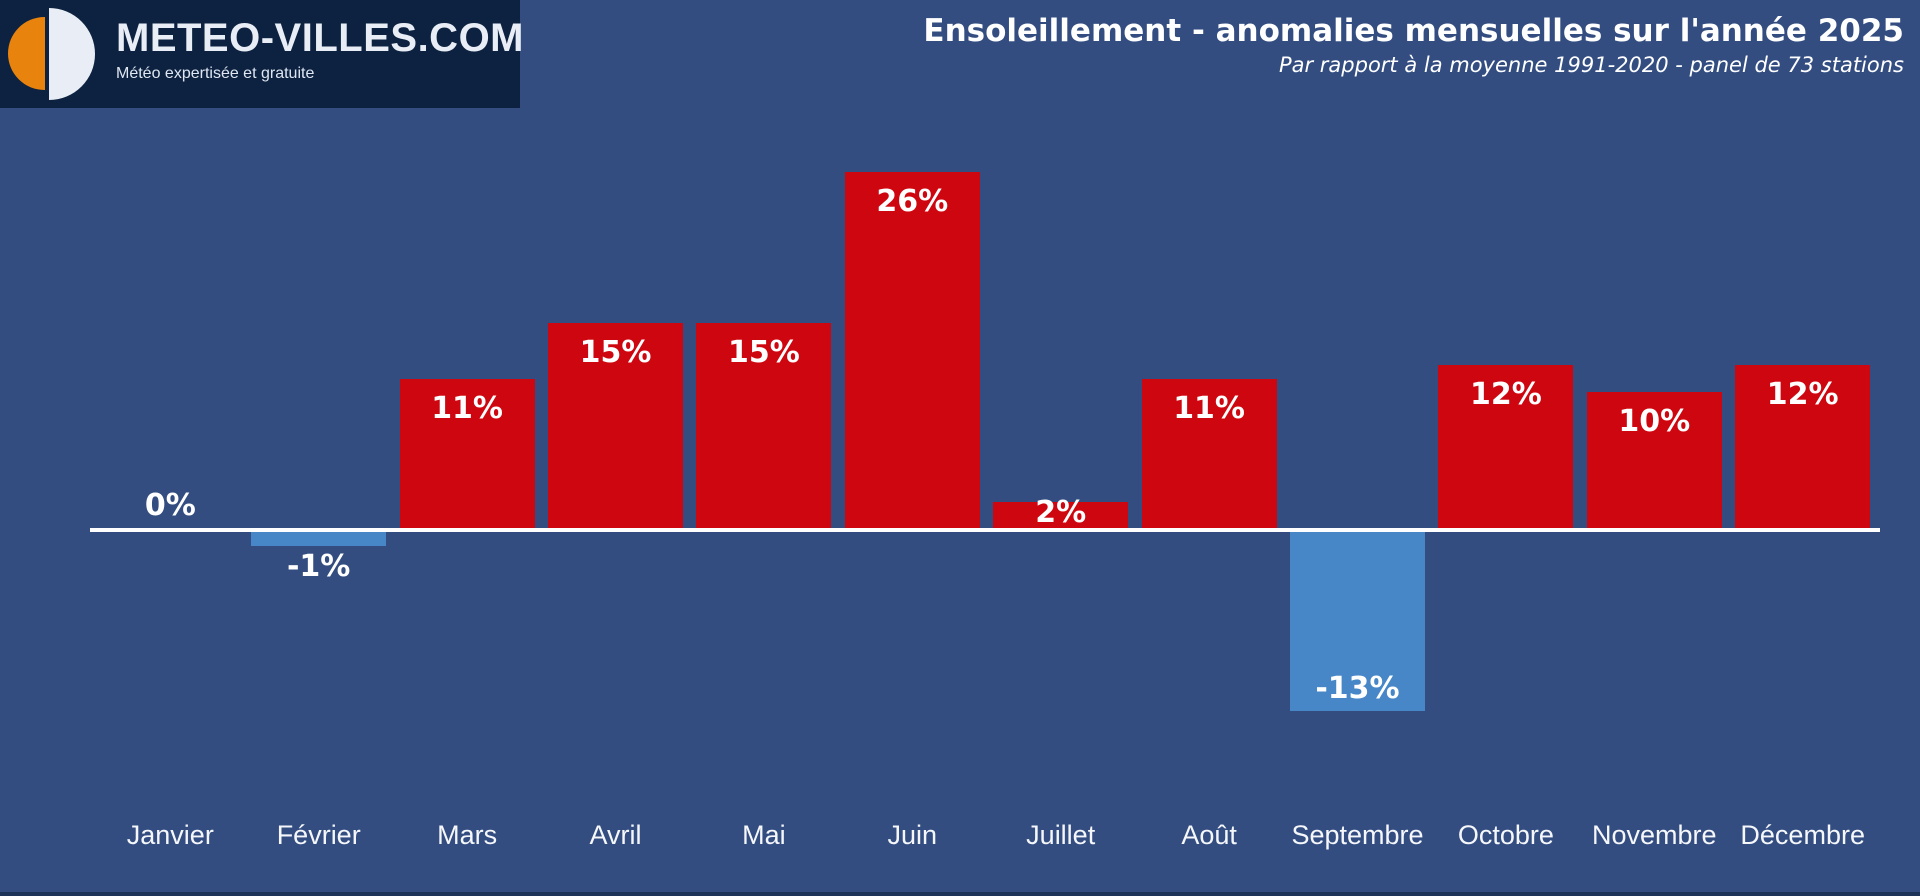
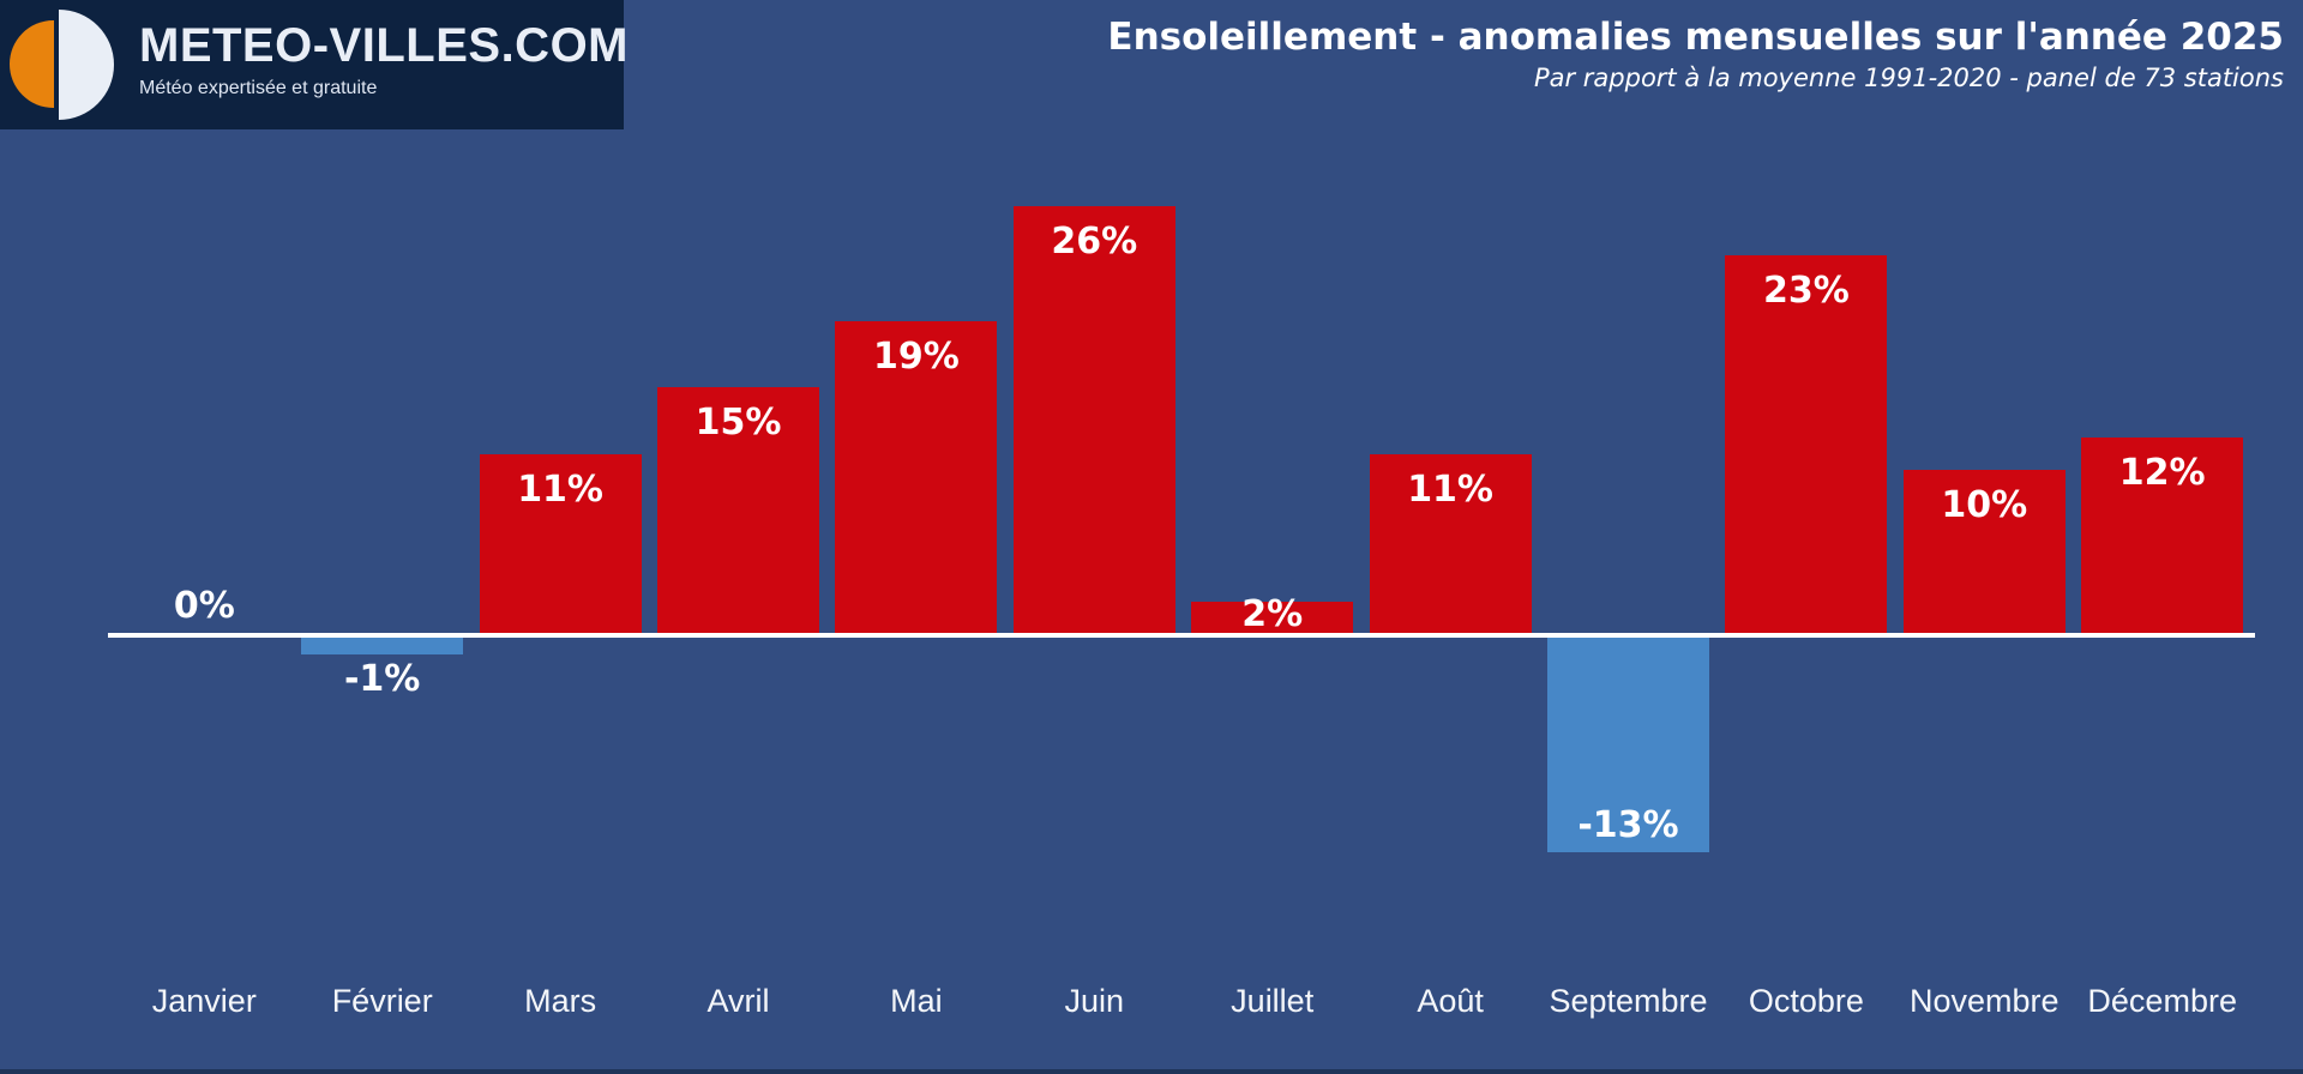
Mai: 15% -> 19%
Octobre: 12% -> 23%
